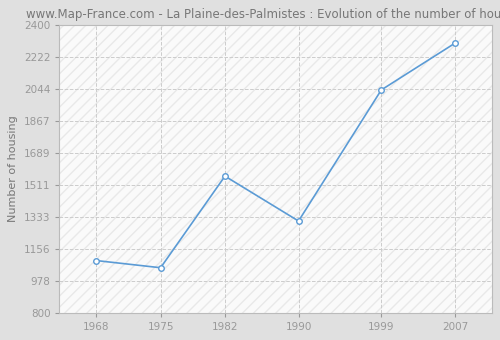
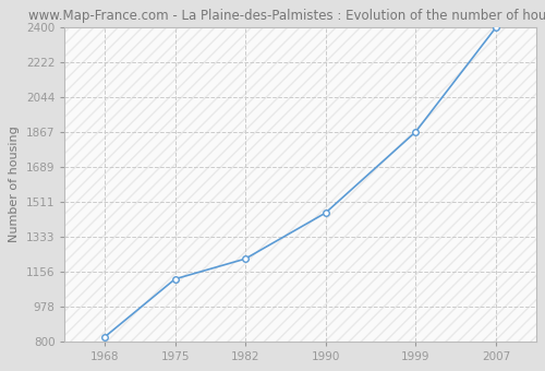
1968: 1090 -> 820
1975: 1050 -> 1120
1982: 1560 -> 1220
1990: 1310 -> 1450
1999: 2040 -> 1870
2007: 2300 -> 2400
